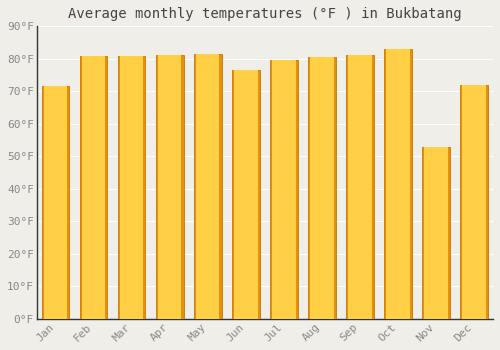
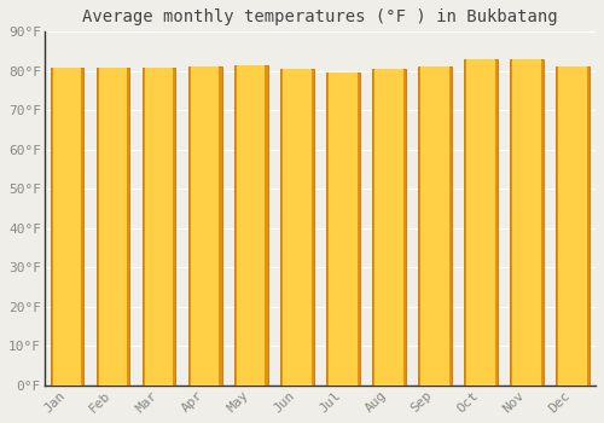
Jan: 71.5°F -> 80.8°F
Jun: 76.5°F -> 80.6°F
Nov: 53.0°F -> 82.9°F
Dec: 72.0°F -> 81.3°F
